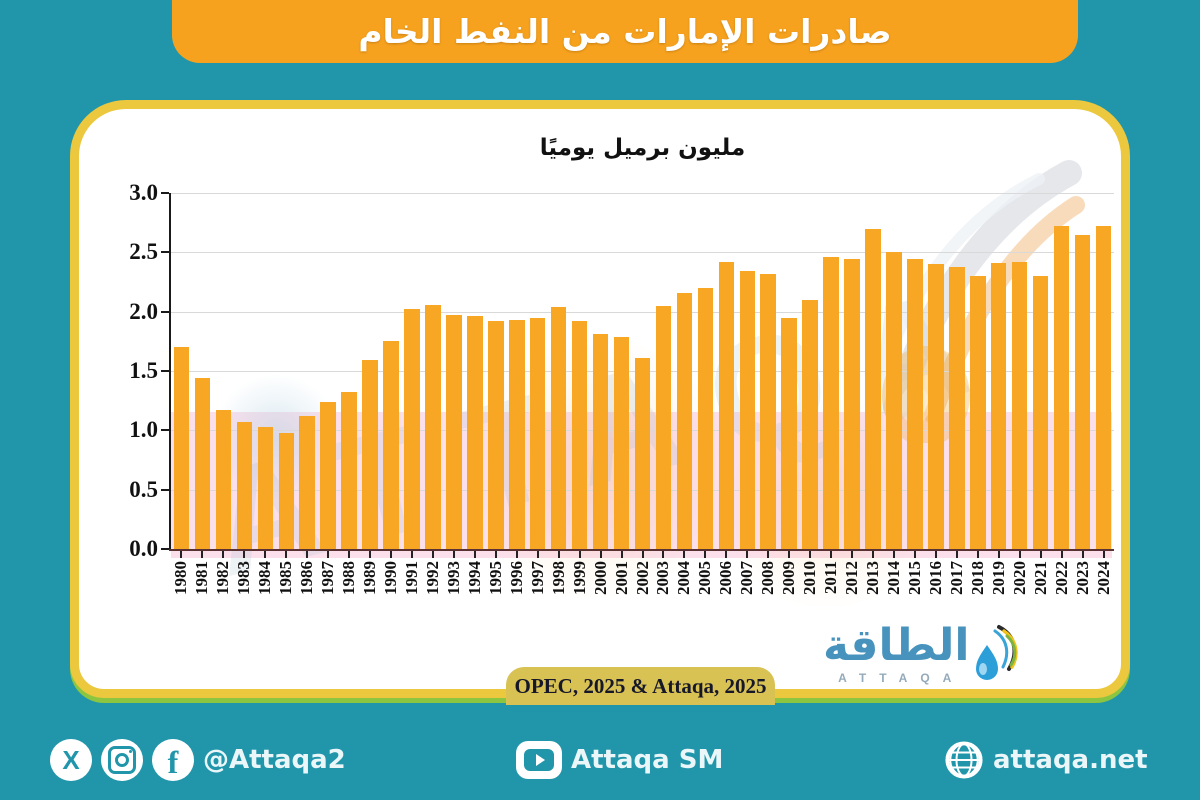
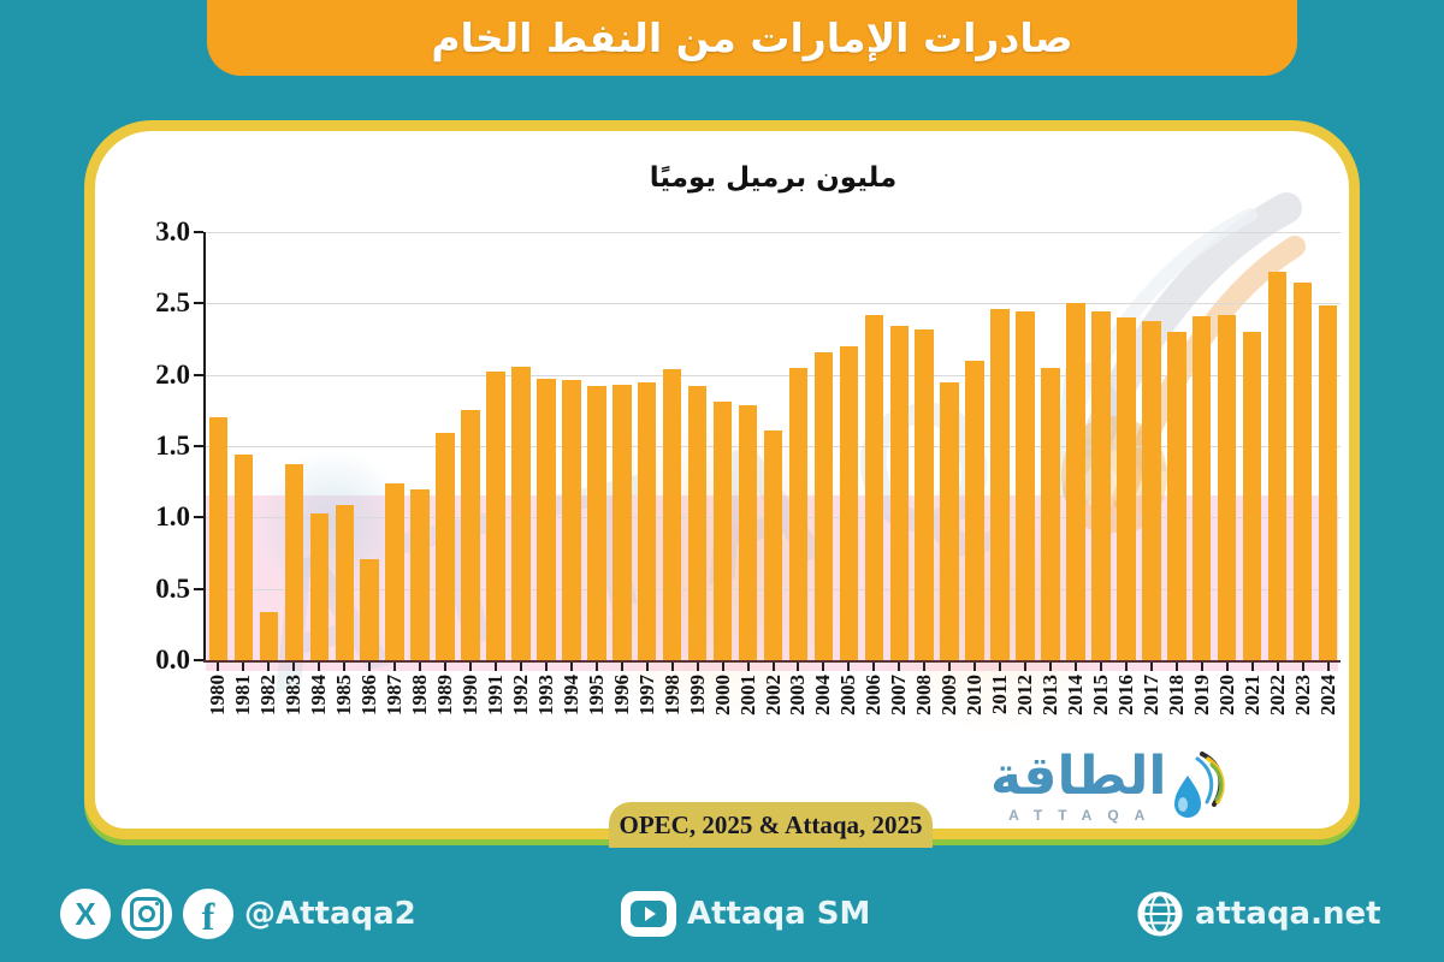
1982: 1.17 -> 0.34
1983: 1.07 -> 1.37
1985: 0.98 -> 1.09
1986: 1.12 -> 0.71
1988: 1.32 -> 1.20
2013: 2.70 -> 2.05
2024: 2.72 -> 2.49
